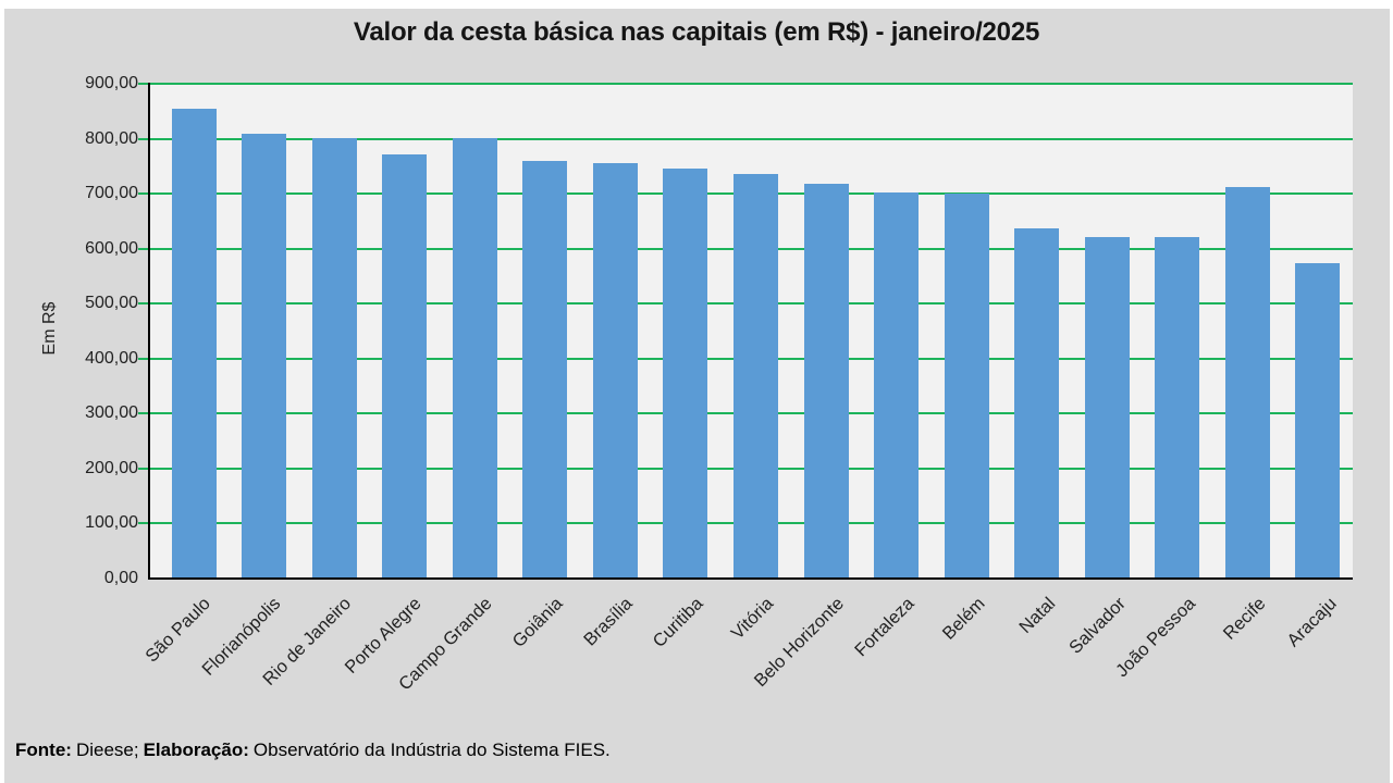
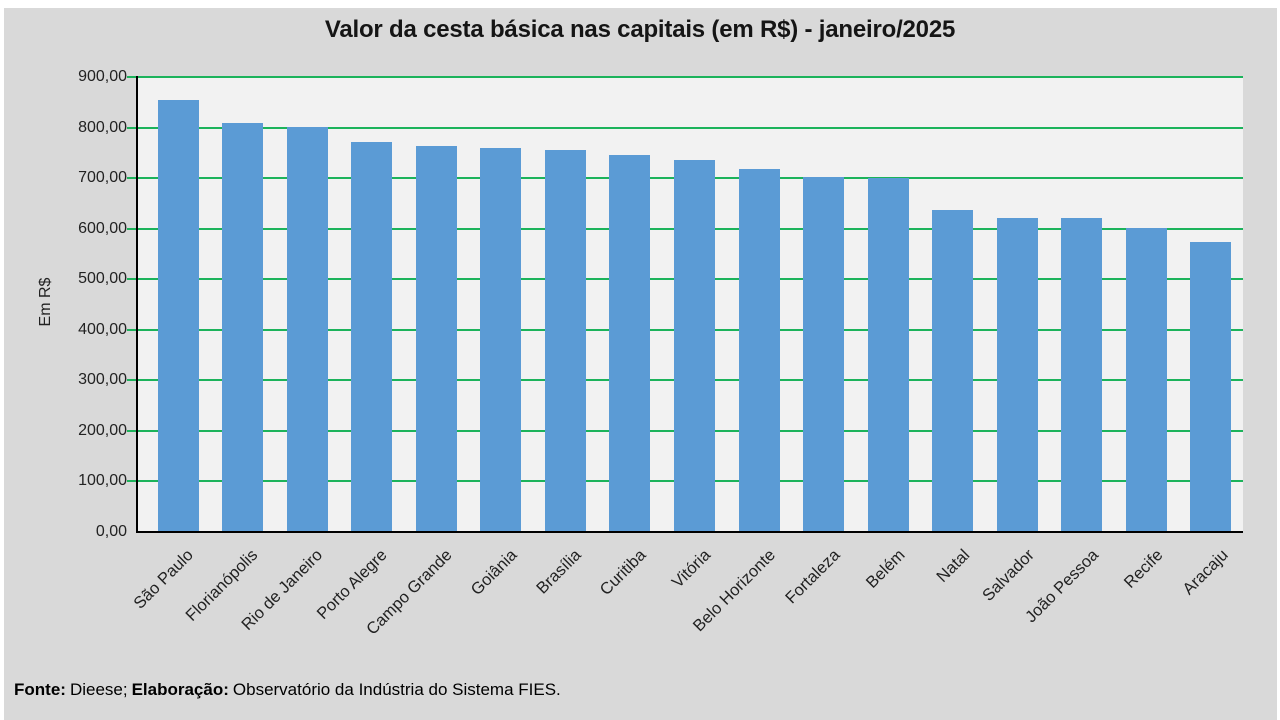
Campo Grande: 800 -> 760
Recife: 710 -> 600
